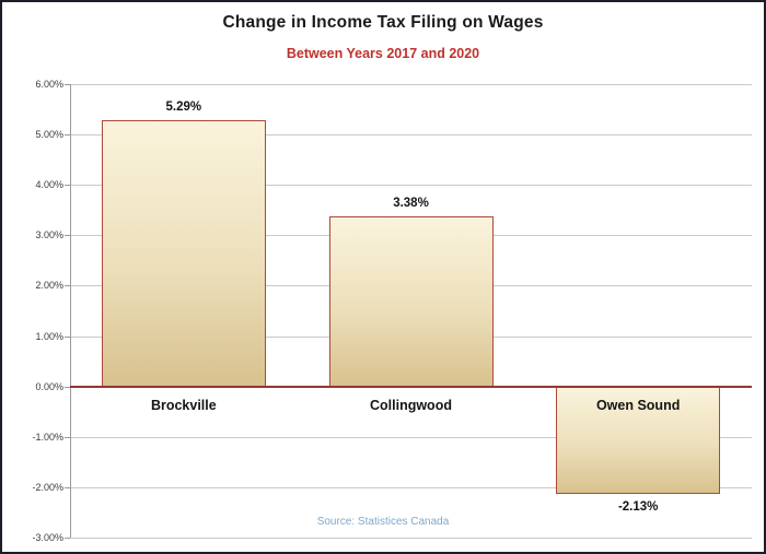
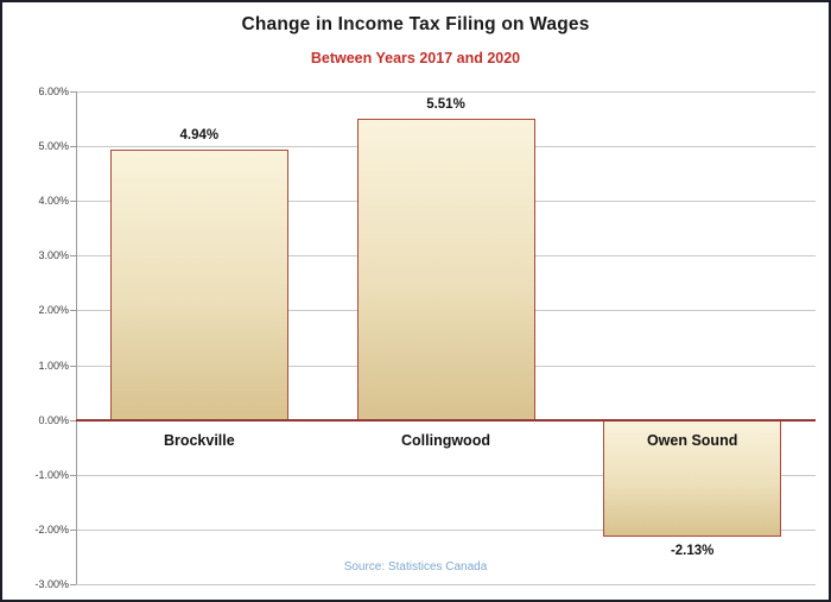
Brockville: 5.29% -> 4.94%
Collingwood: 3.38% -> 5.51%
